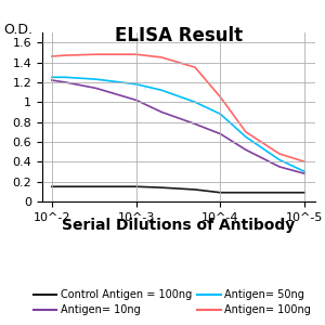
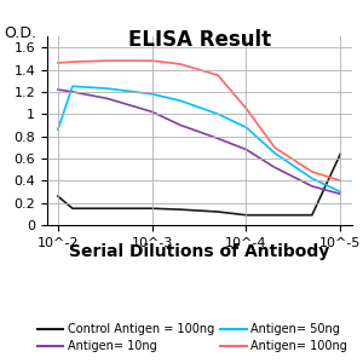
Control Antigen = 100ng/10^-2: 0.15 -> 0.26
Antigen= 50ng/10^-2: 1.25 -> 0.86
Control Antigen = 100ng/10^-5: 0.09 -> 0.64
